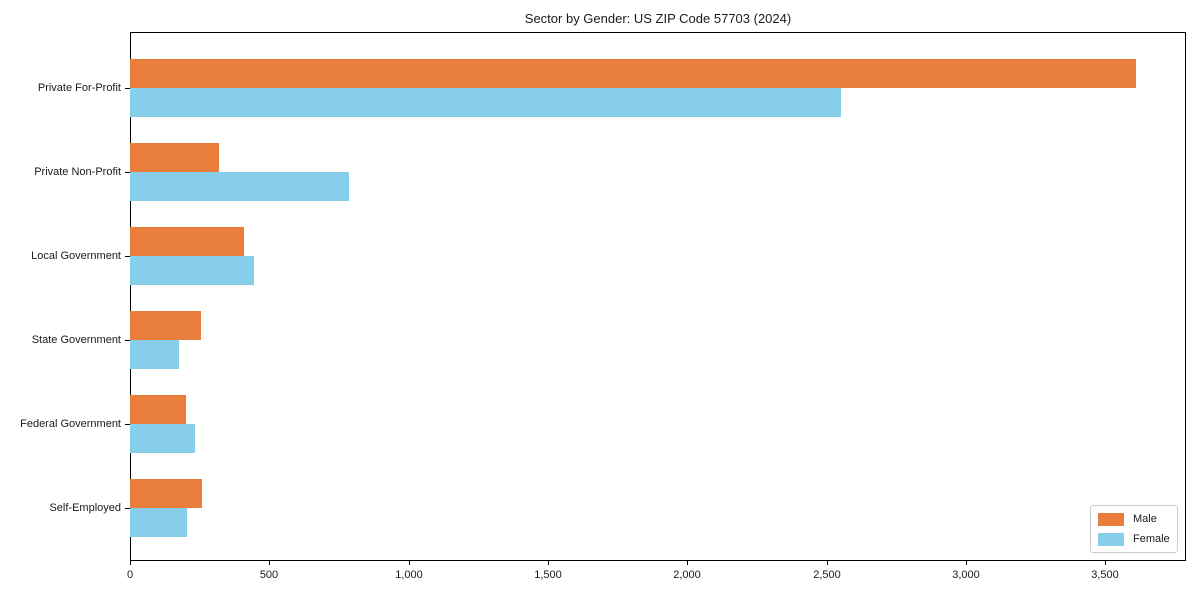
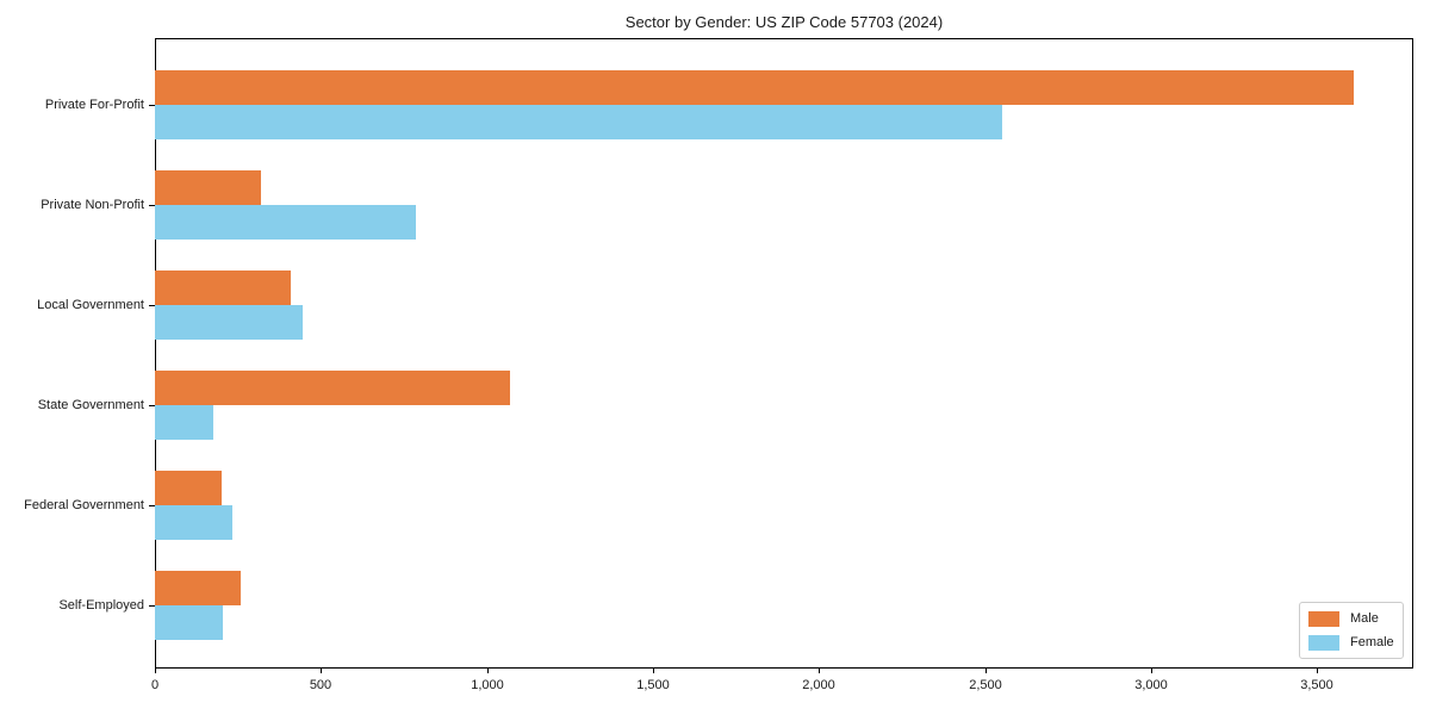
Male/State Government: 260 -> 1070
